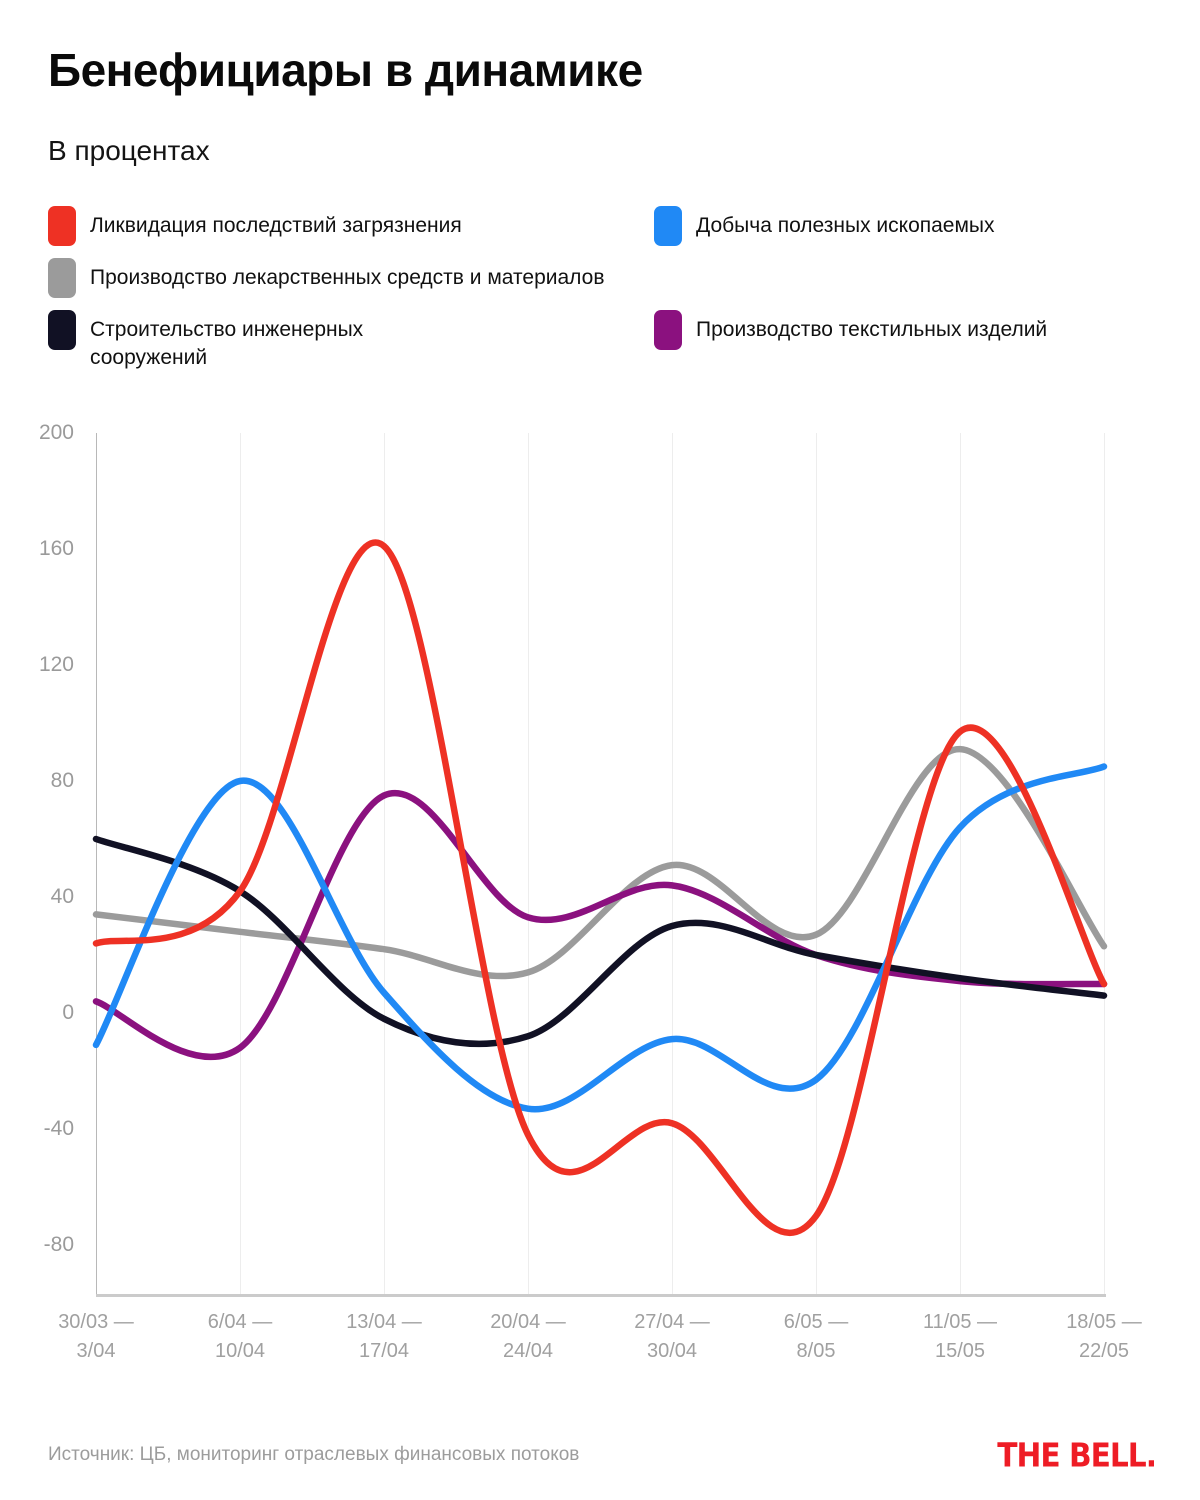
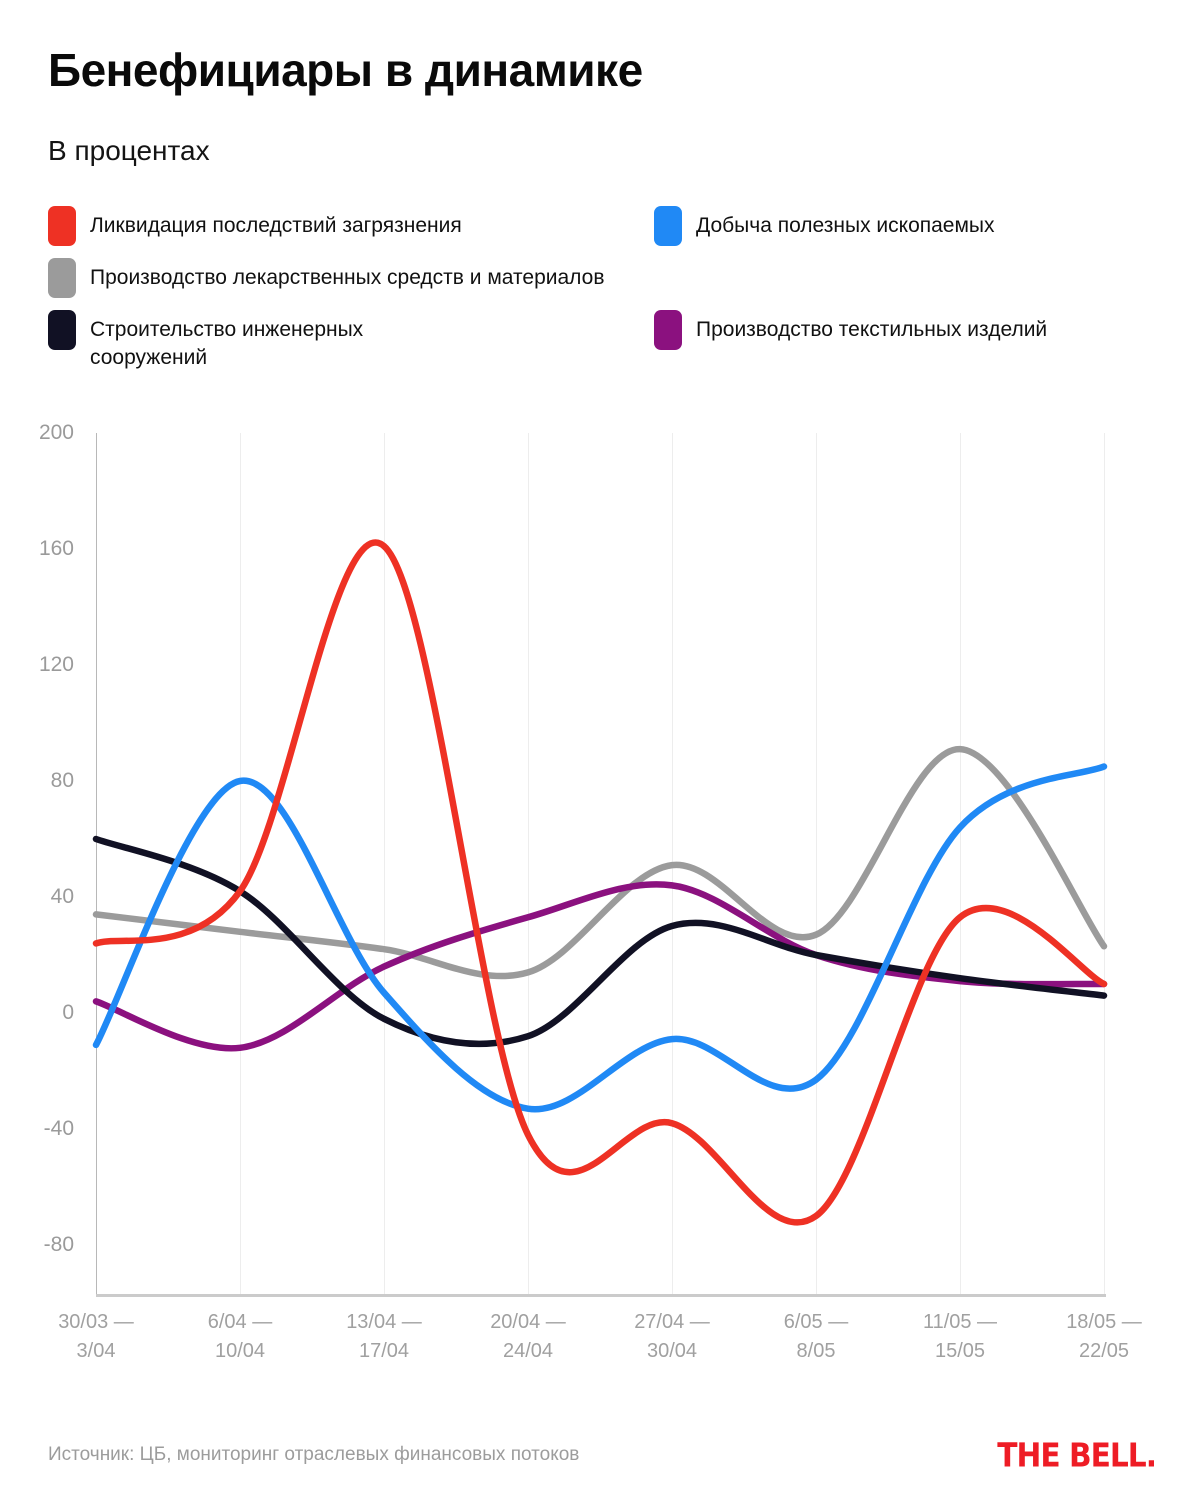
Производство текстильных изделий/13/04 — 17/04: 75 -> 16
Ликвидация последствий загрязнения/11/05 — 15/05: 97 -> 33
